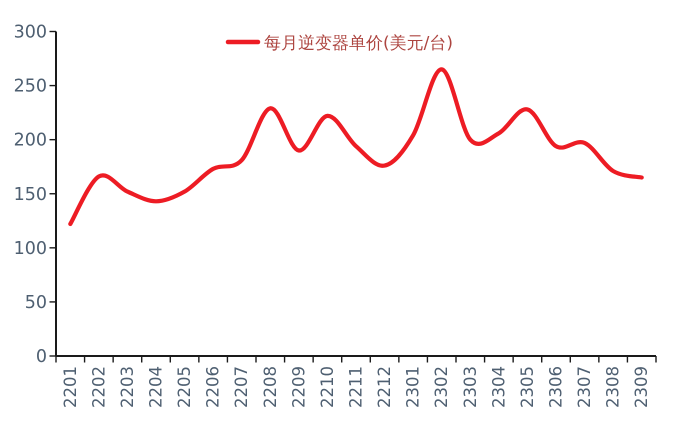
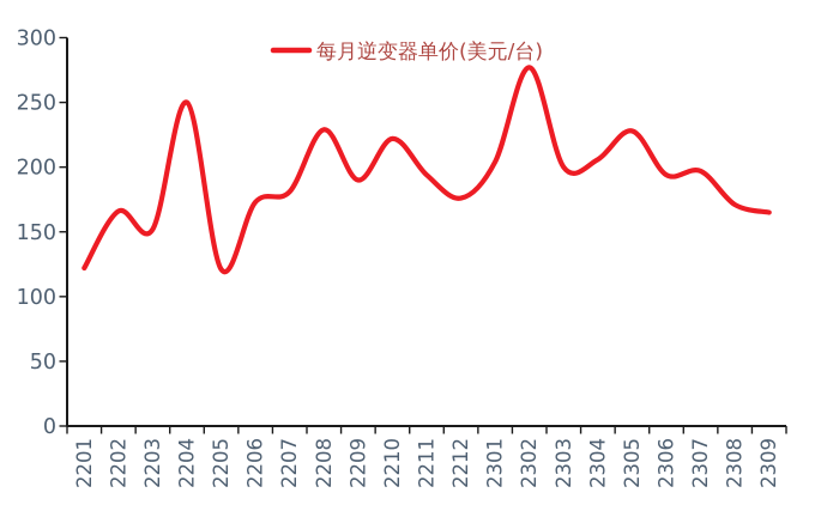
2204: 143 -> 250
2205: 152 -> 121
2302: 265 -> 277
